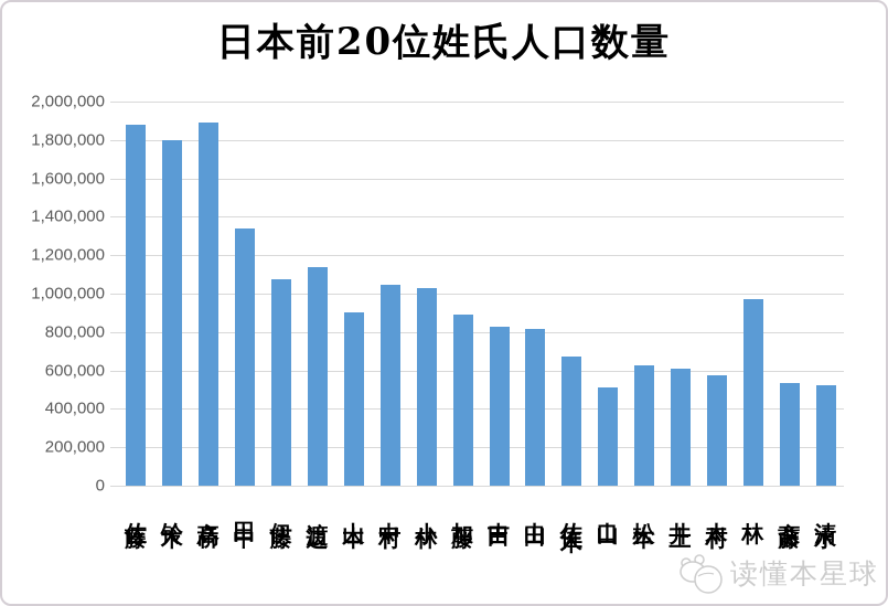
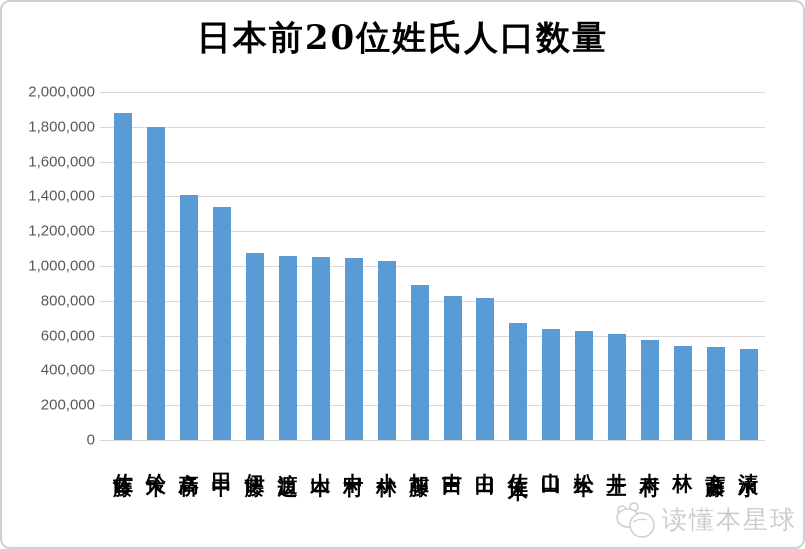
高桥: 1890000 -> 1410000
渡边: 1140000 -> 1060000
山本: 900000 -> 1050000
山口: 510000 -> 640000
林: 970000 -> 540000
